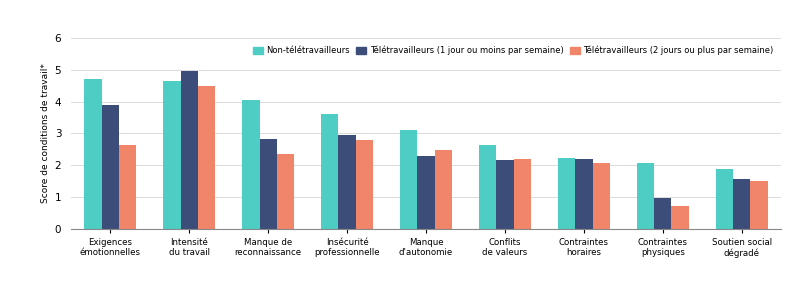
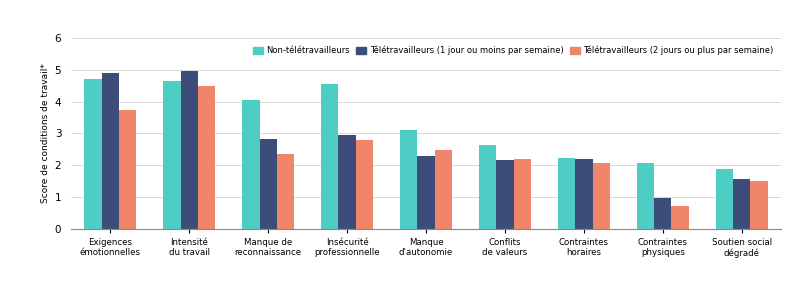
Télétravailleurs (1 jour ou moins par semaine)/Exigences émotionnelles: 3.88 -> 4.90
Télétravailleurs (2 jours ou plus par semaine)/Exigences émotionnelles: 2.62 -> 3.75
Non-télétravailleurs/Insécurité professionnelle: 3.62 -> 4.55
